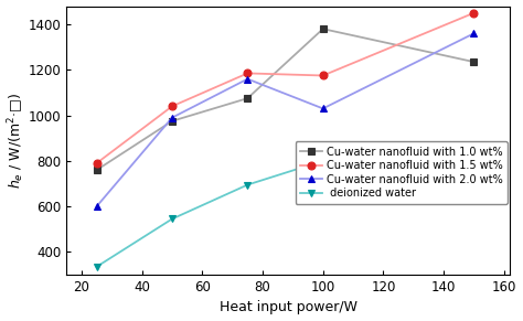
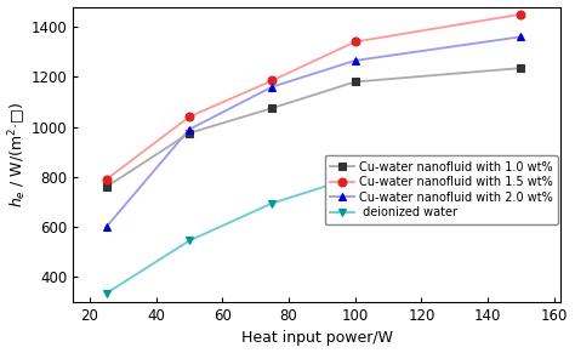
Cu-water nanofluid with 1.0 wt%/100: 1380 -> 1180
Cu-water nanofluid with 1.5 wt%/100: 1175 -> 1340
Cu-water nanofluid with 2.0 wt%/100: 1030 -> 1265
